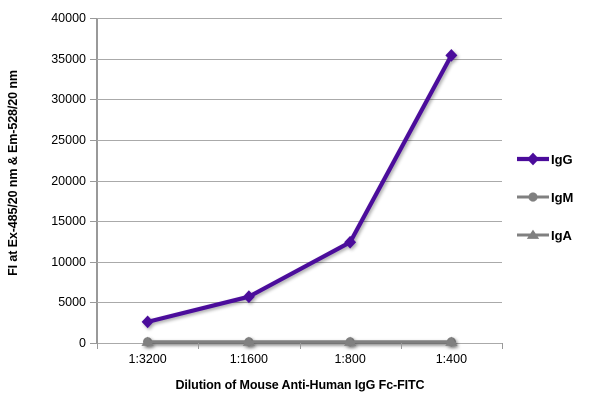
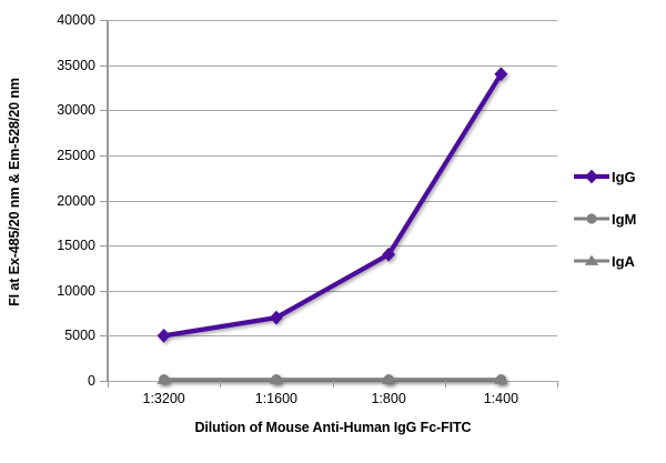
IgG/1:3200: 3000 -> 5000
IgG/1:1600: 6000 -> 7000
IgG/1:800: 12000 -> 14000
IgG/1:400: 35000 -> 34000
